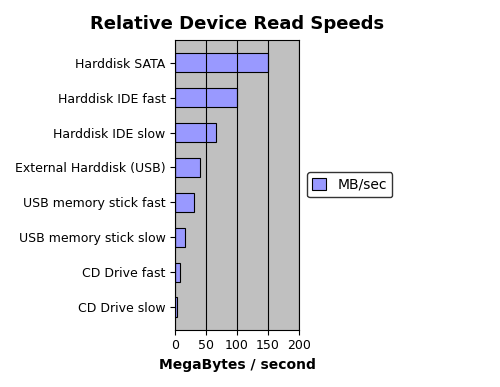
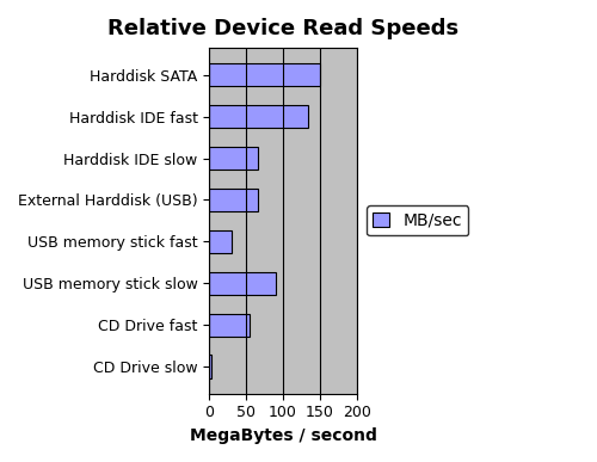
Harddisk IDE fast: 100 -> 134
External Harddisk (USB): 40 -> 66
USB memory stick slow: 15 -> 90
CD Drive fast: 8 -> 54
